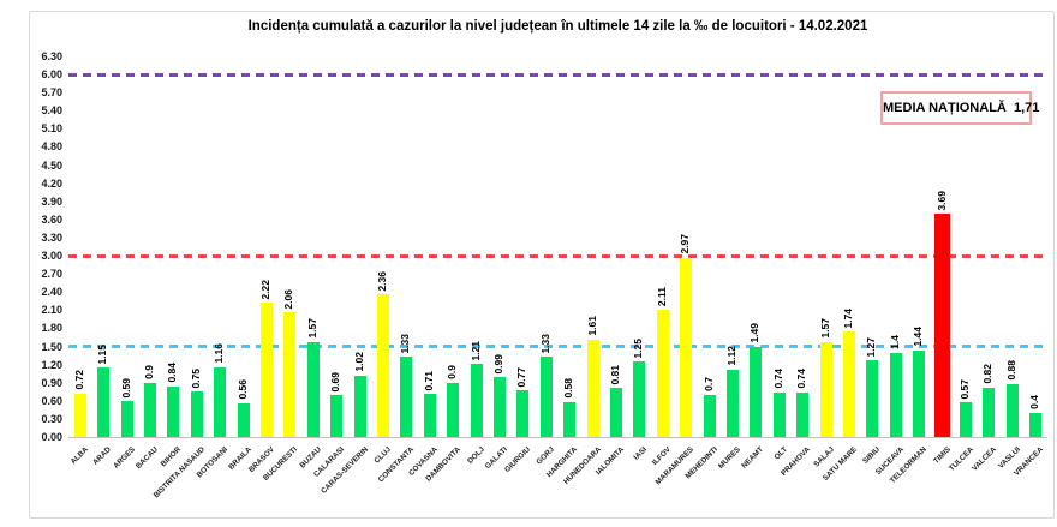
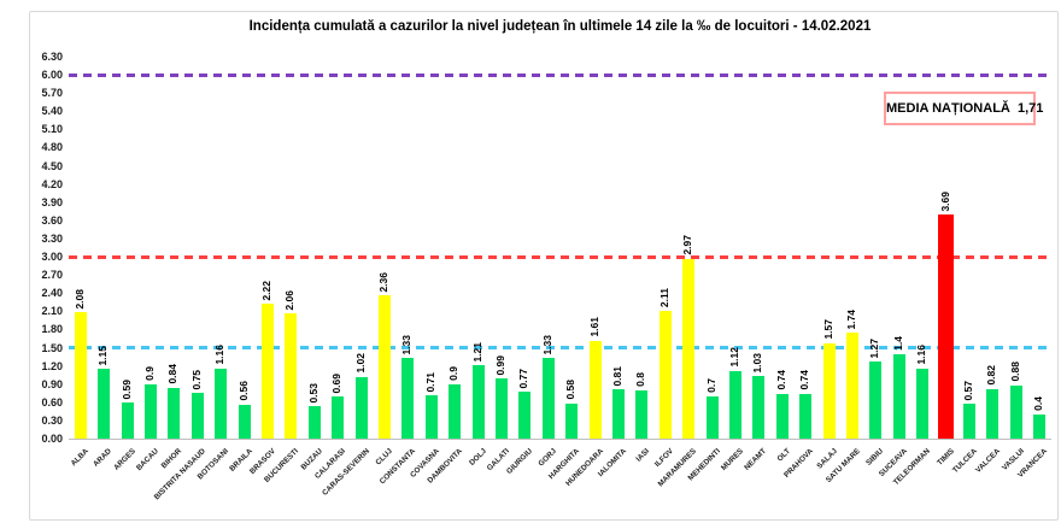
ALBA: 0.72 -> 2.08
BUZAU: 1.57 -> 0.53
IASI: 1.25 -> 0.8
NEAMT: 1.49 -> 1.03
TELEORMAN: 1.44 -> 1.16
